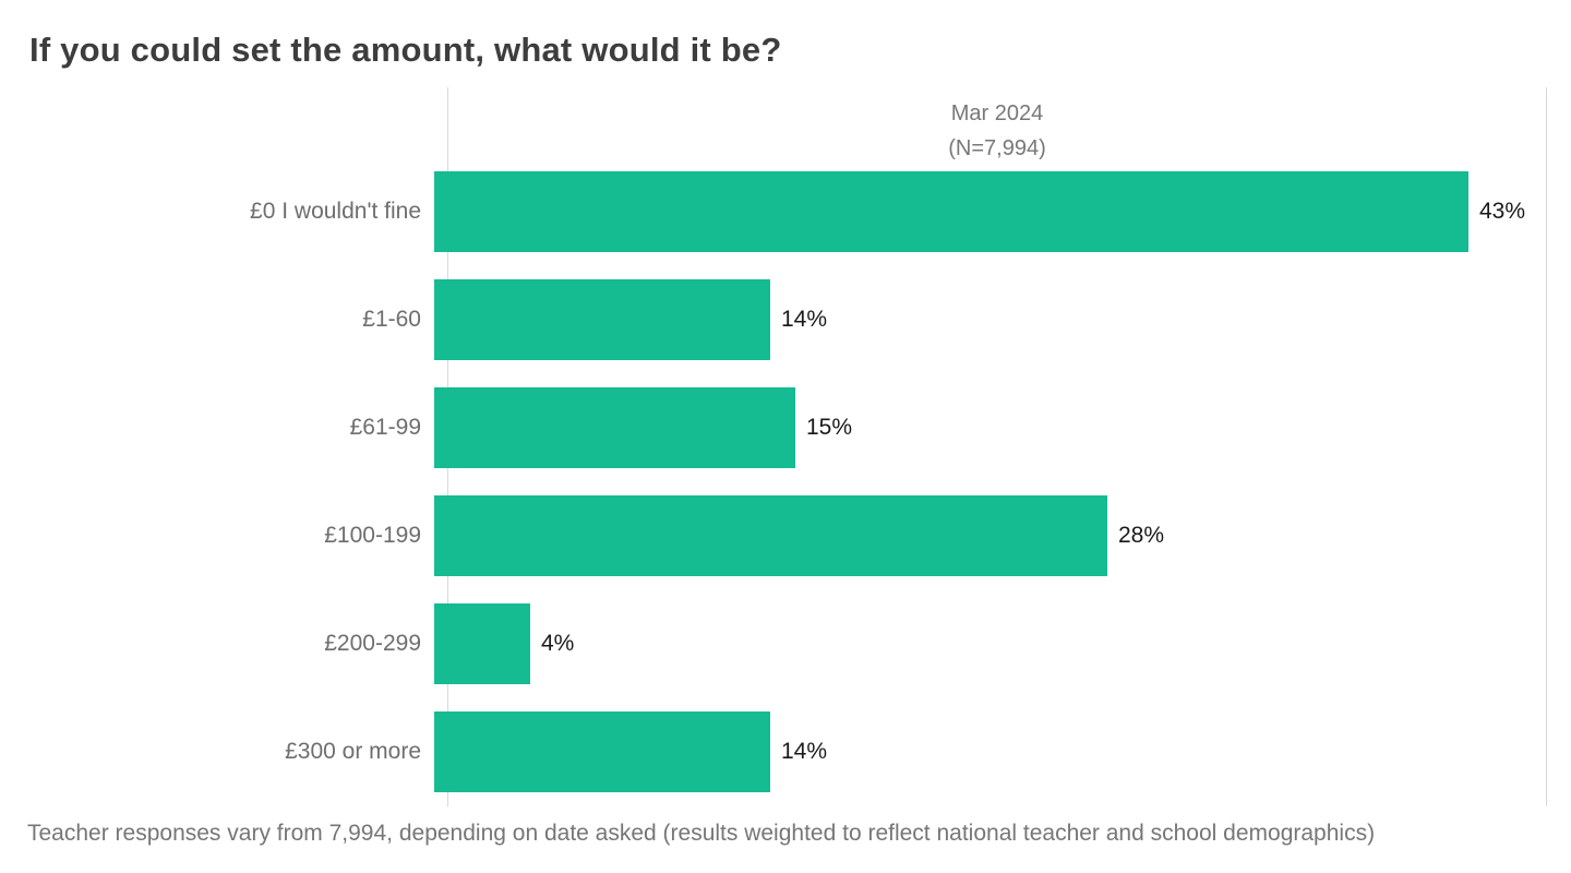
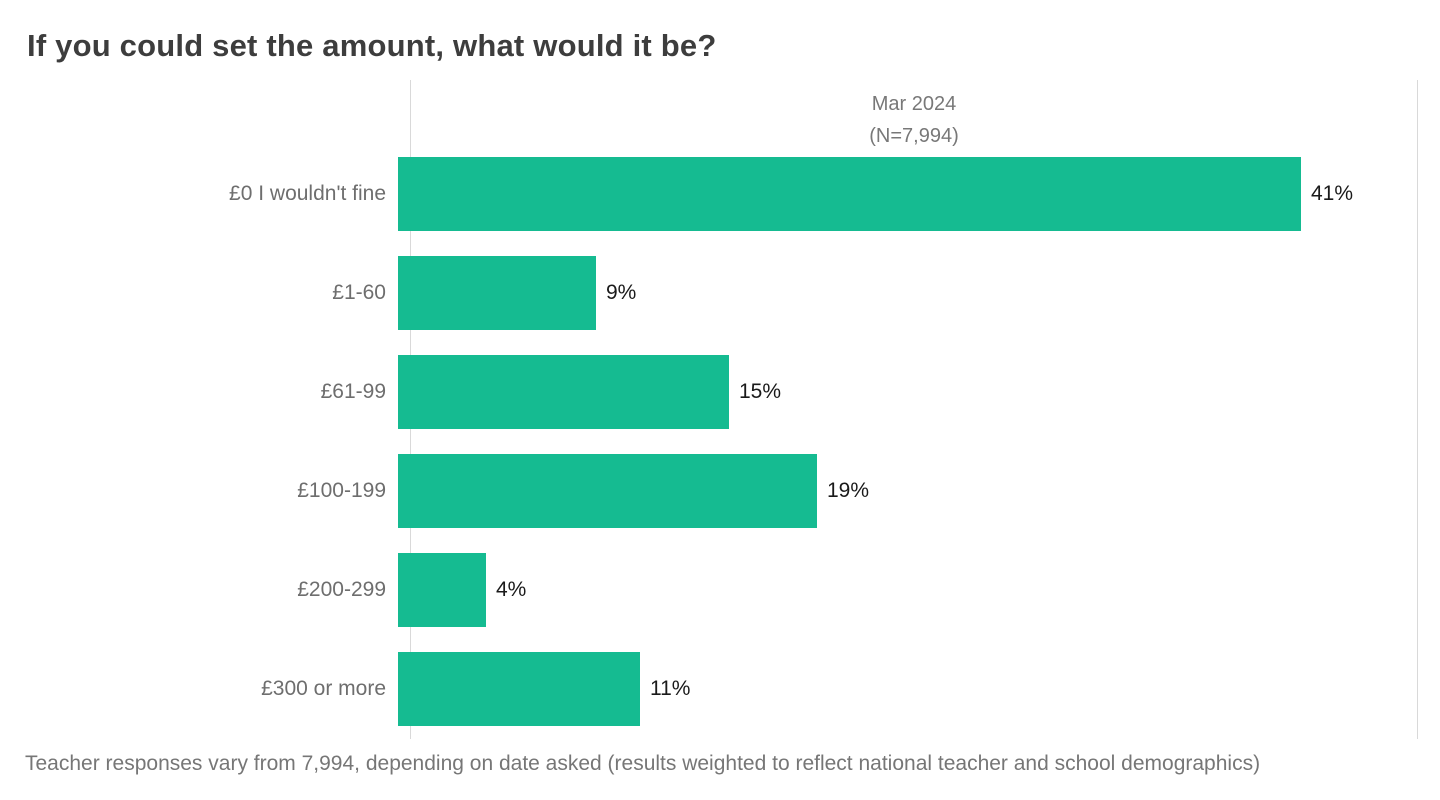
£0 I wouldn't fine: 43% -> 41%
£1-60: 14% -> 9%
£100-199: 28% -> 19%
£300 or more: 14% -> 11%
